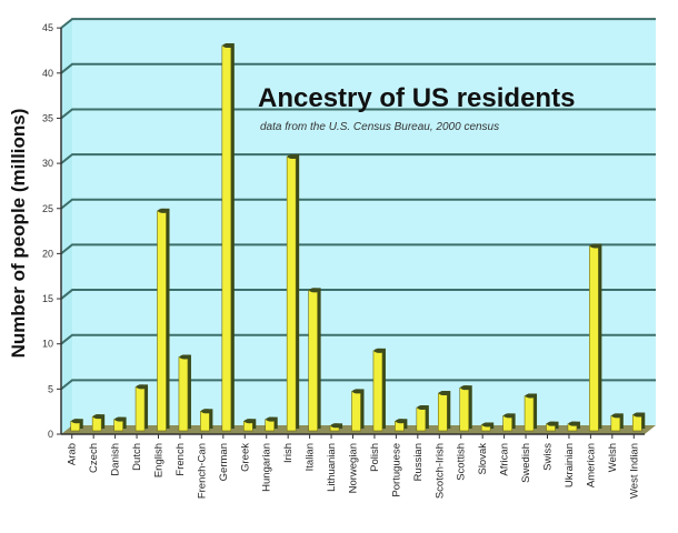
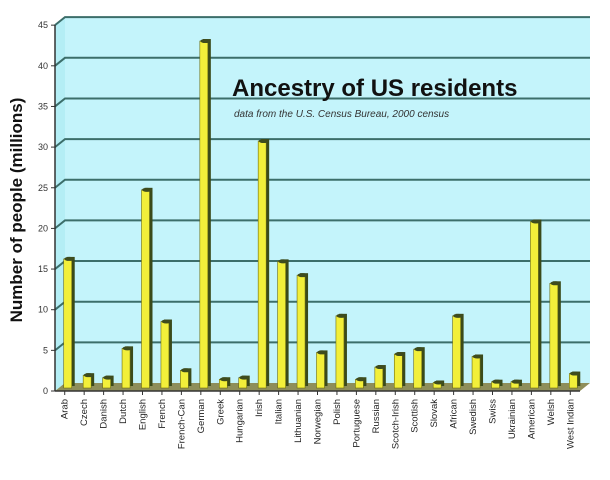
Arab: 1 -> 16
Lithuanian: 1 -> 14
African: 2 -> 9
Welsh: 2 -> 13
